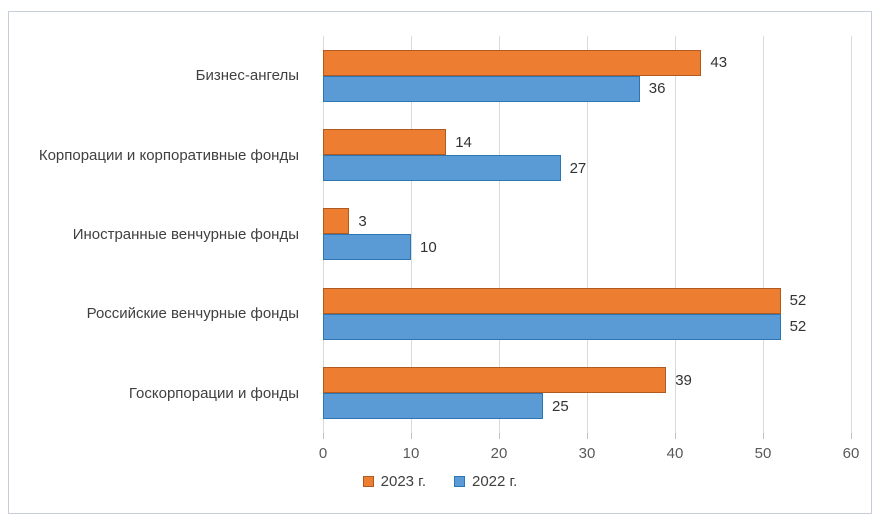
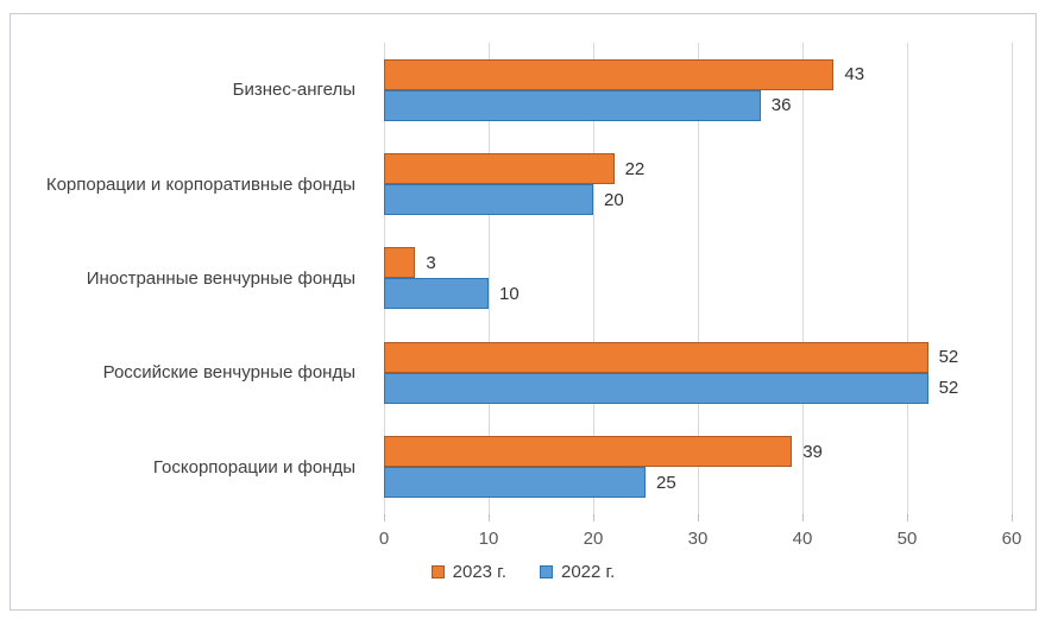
2023 г./Корпорации и корпоративные фонды: 14 -> 22
2022 г./Корпорации и корпоративные фонды: 27 -> 20
